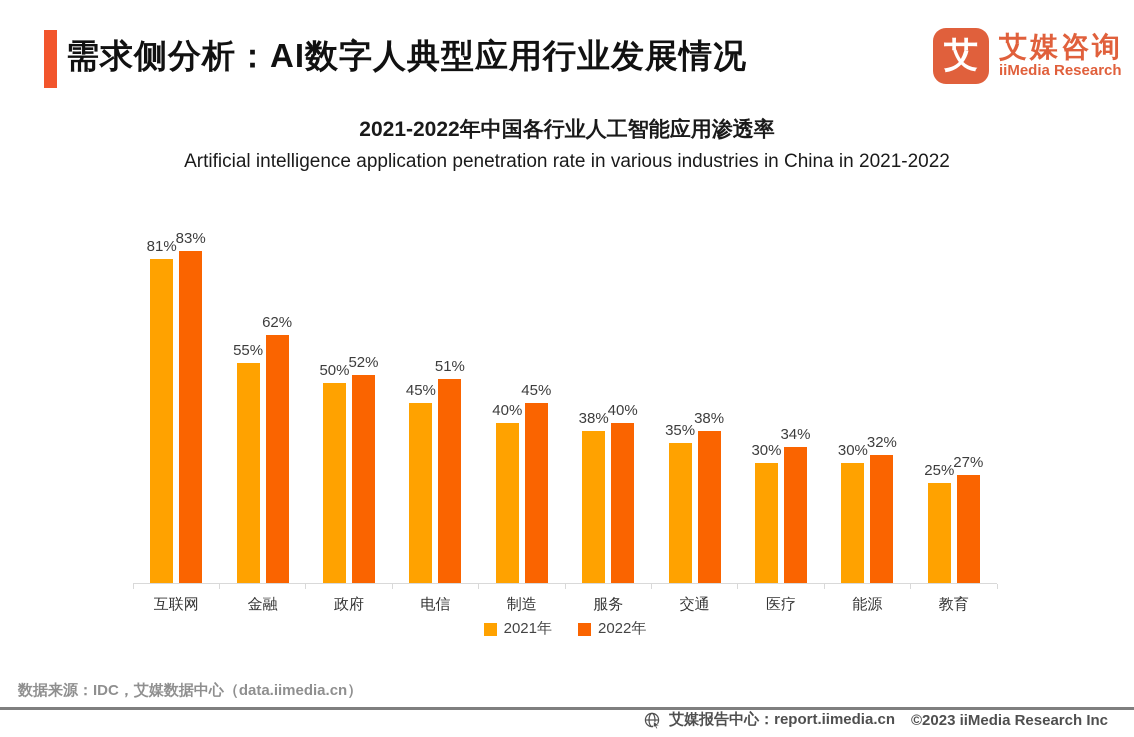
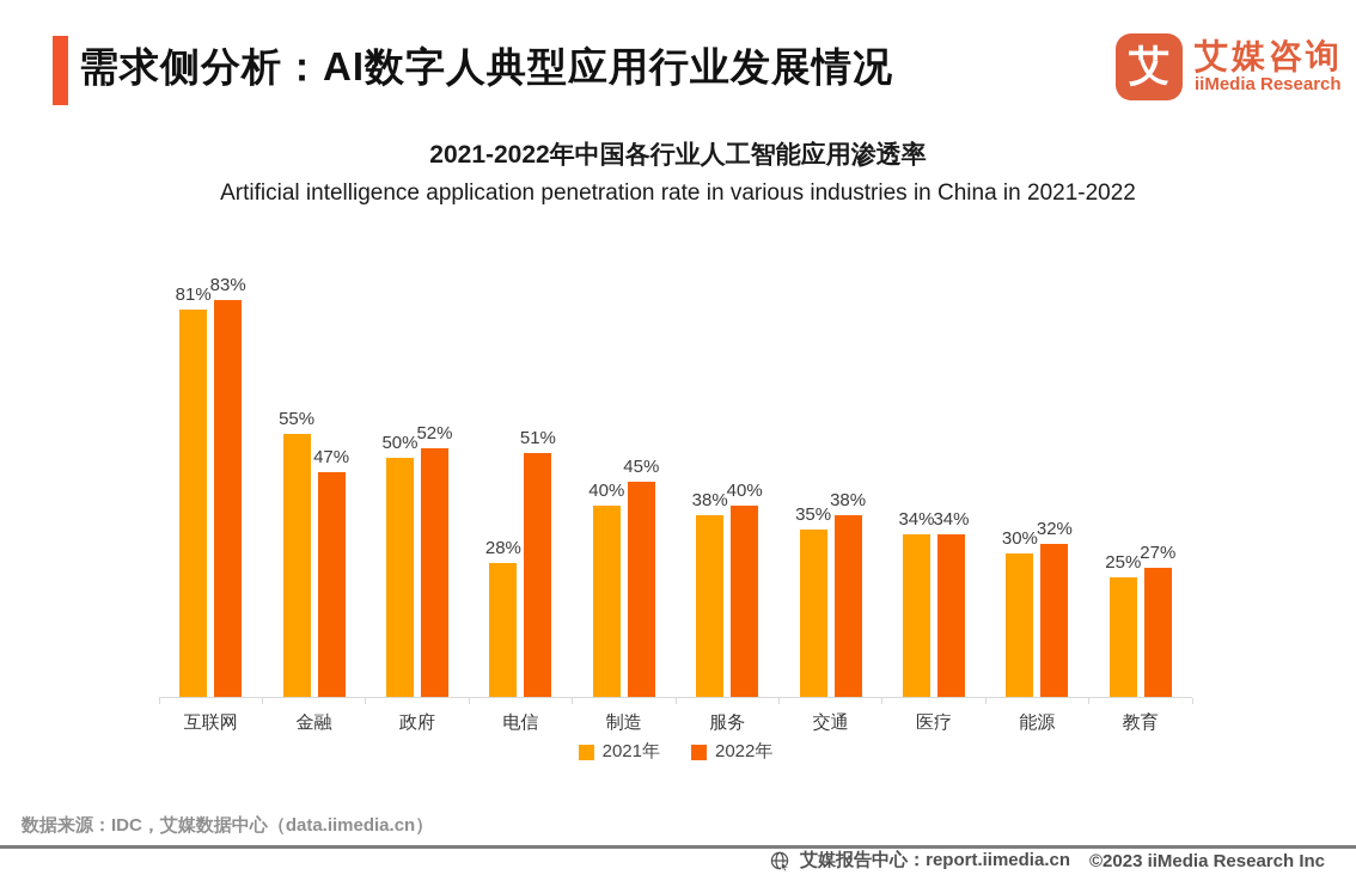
2022年/金融: 62% -> 47%
2021年/电信: 45% -> 28%
2021年/医疗: 30% -> 34%
